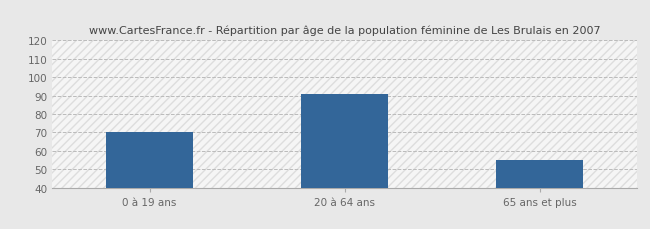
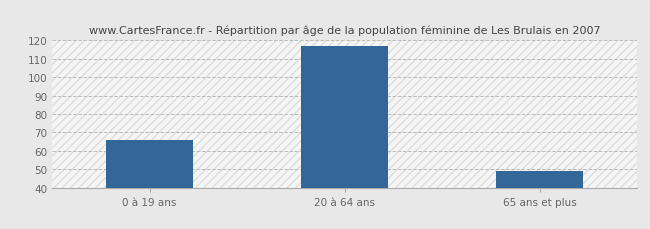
0 à 19 ans: 70 -> 66
20 à 64 ans: 91 -> 117
65 ans et plus: 55 -> 49
